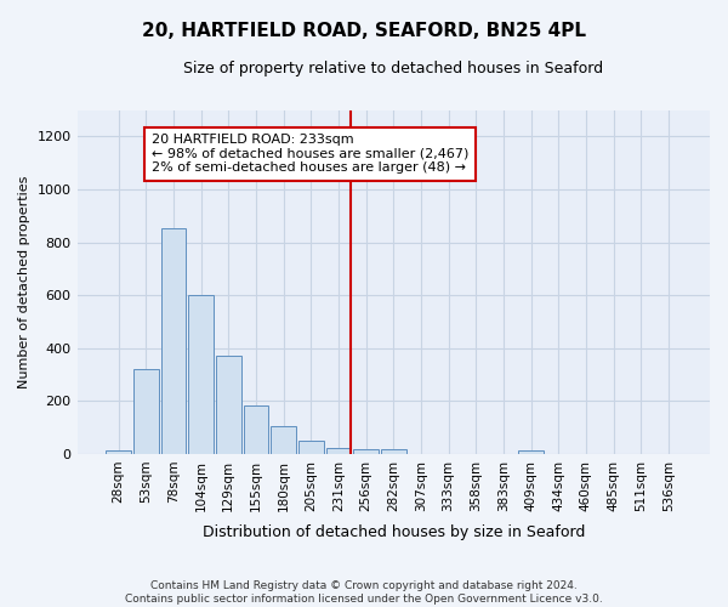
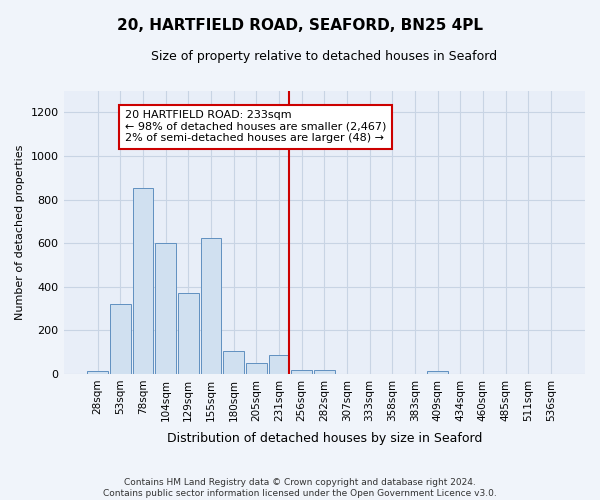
155sqm: 185 -> 625
231sqm: 22 -> 85
